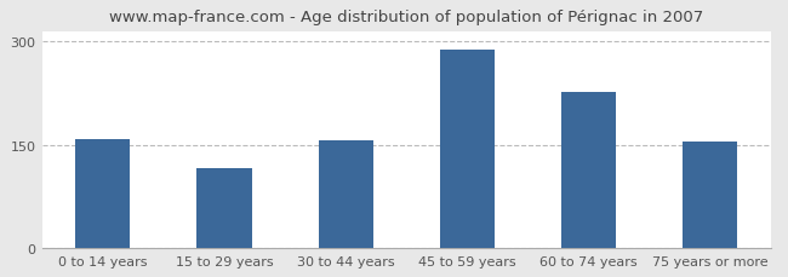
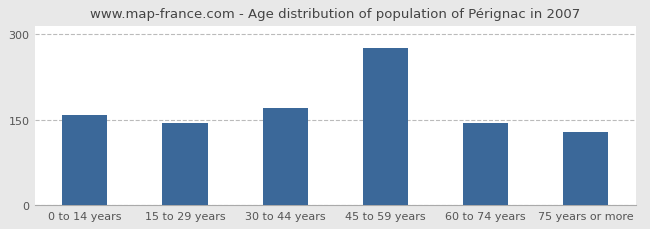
15 to 29 years: 116 -> 144
30 to 44 years: 156 -> 170
45 to 59 years: 288 -> 275
60 to 74 years: 226 -> 145
75 years or more: 154 -> 128
